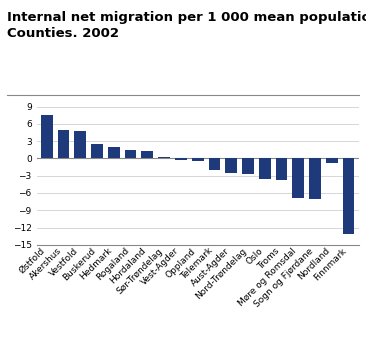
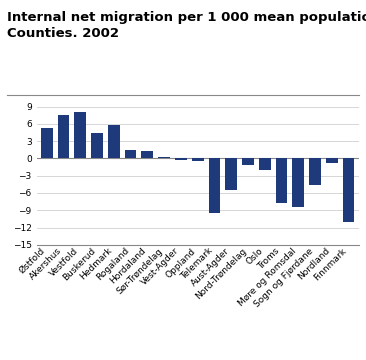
Østfold: 7.5 -> 5.2
Akershus: 4.9 -> 7.6
Vestfold: 4.7 -> 8.0
Buskerud: 2.5 -> 4.4
Hedmark: 2.0 -> 5.8
Telemark: -2.1 -> -9.4
Aust-Agder: -2.6 -> -5.4
Nord-Trøndelag: -2.7 -> -1.2
Oslo: -3.5 -> -2.0
Troms: -3.7 -> -7.8
Møre og Romsdal: -6.8 -> -8.4
Sogn og Fjørdane: -7.0 -> -4.6
Finnmark: -13.2 -> -11.0
